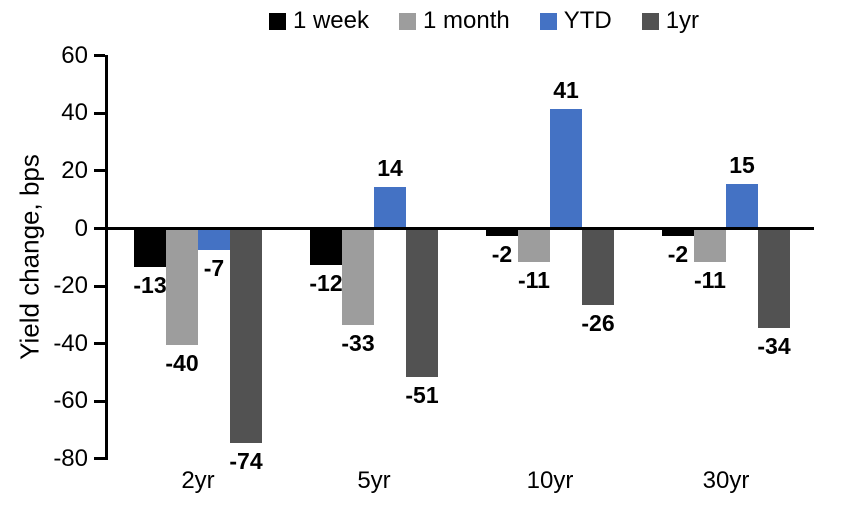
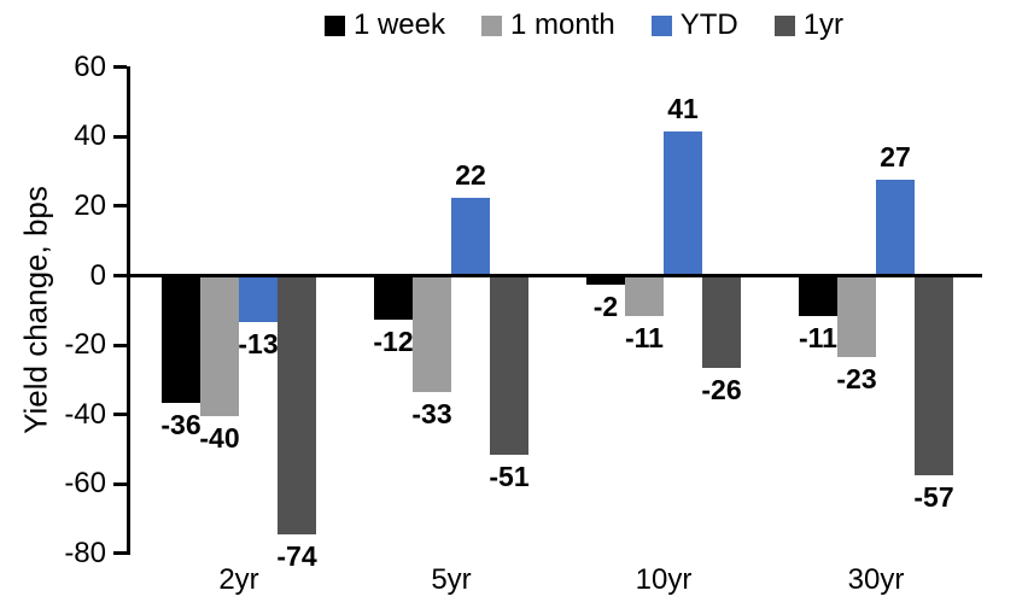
1 week/2yr: -13 -> -36
YTD/2yr: -7 -> -13
YTD/5yr: 14 -> 22
1 week/30yr: -2 -> -11
1 month/30yr: -11 -> -23
YTD/30yr: 15 -> 27
1yr/30yr: -34 -> -57
